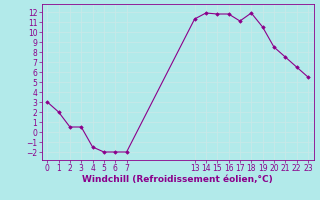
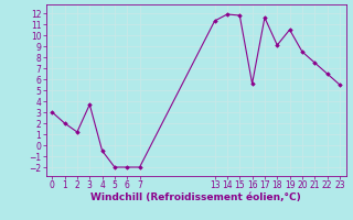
2: 0.5 -> 1.2
3: 0.5 -> 3.7
4: -1.5 -> -0.5
16: 11.8 -> 5.6
17: 11.1 -> 11.6
18: 11.9 -> 9.1
